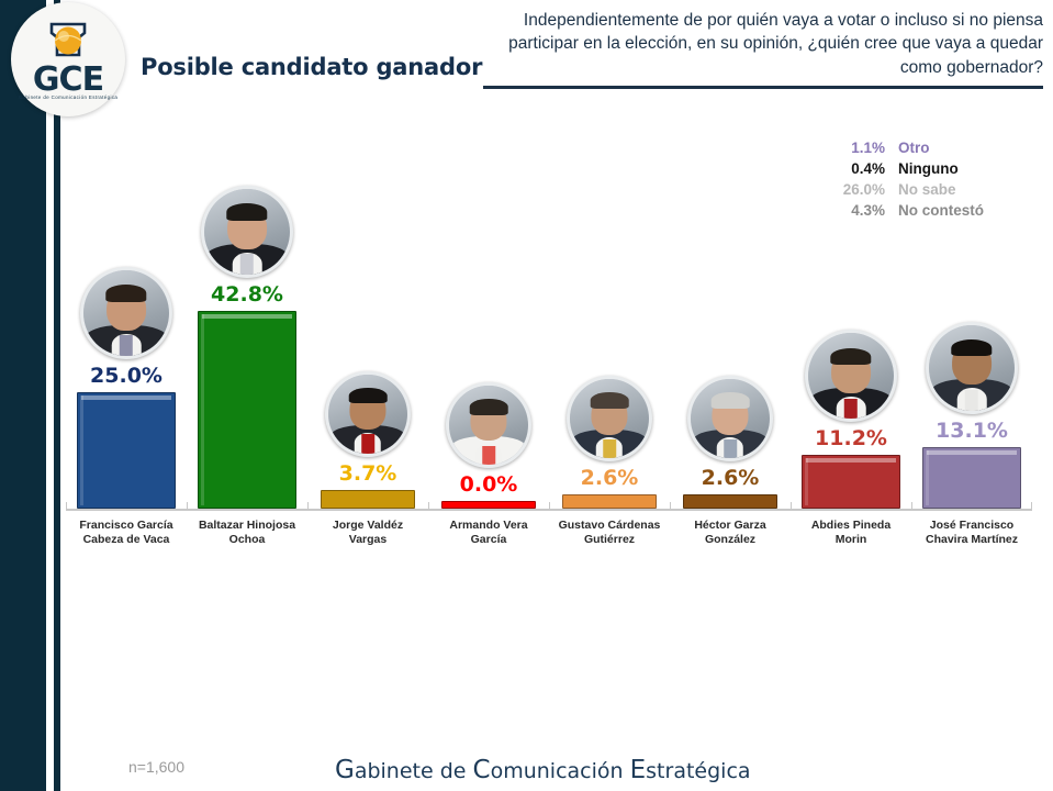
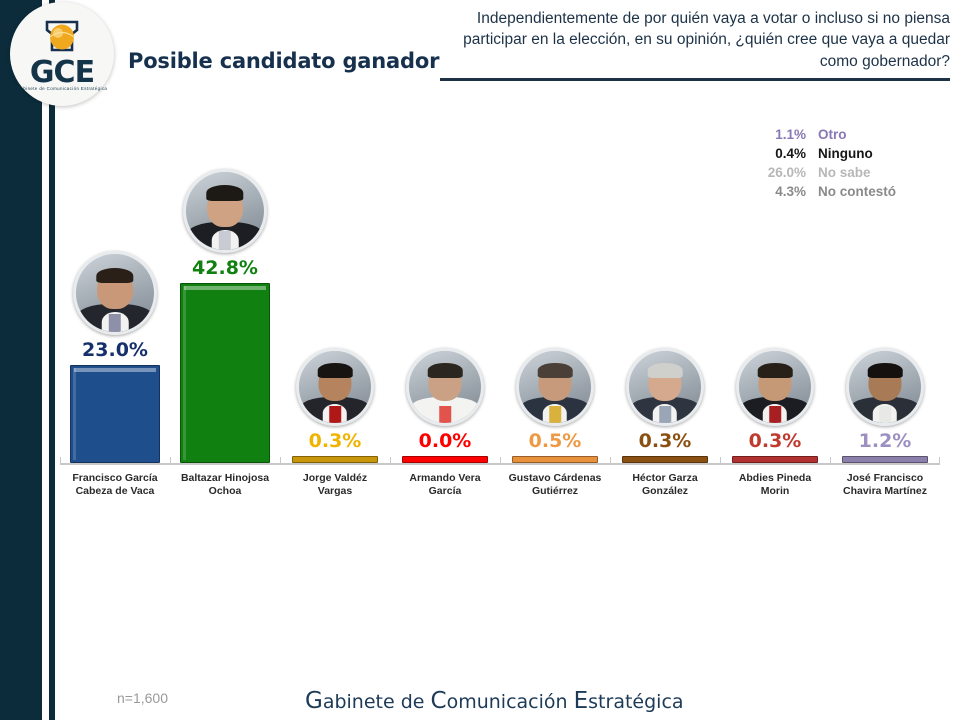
Francisco García Cabeza de Vaca: 25.0% -> 23.0%
Jorge Valdéz Vargas: 3.7% -> 0.3%
Gustavo Cárdenas Gutiérrez: 2.6% -> 0.5%
Héctor Garza González: 2.6% -> 0.3%
Abdies Pineda Morin: 11.2% -> 0.3%
José Francisco Chavira Martínez: 13.1% -> 1.2%
